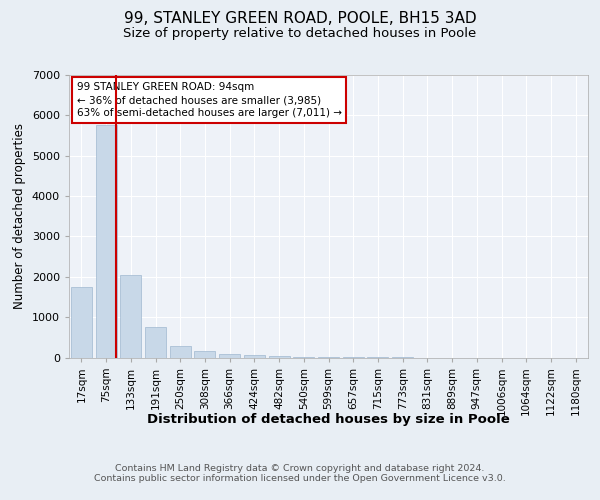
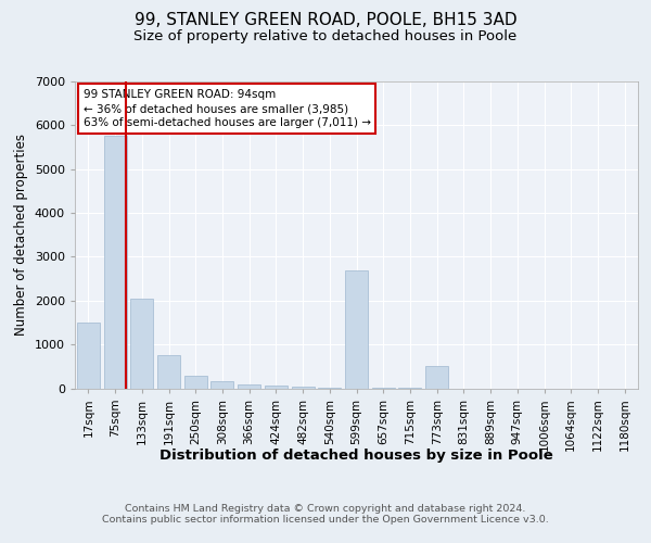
17sqm: 1750 -> 1500
599sqm: 10 -> 2700
773sqm: 0 -> 500
